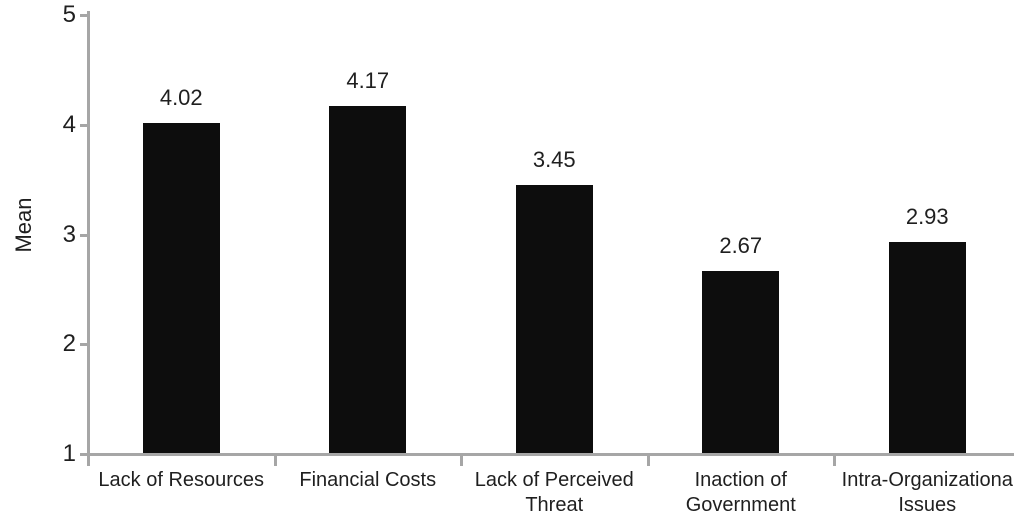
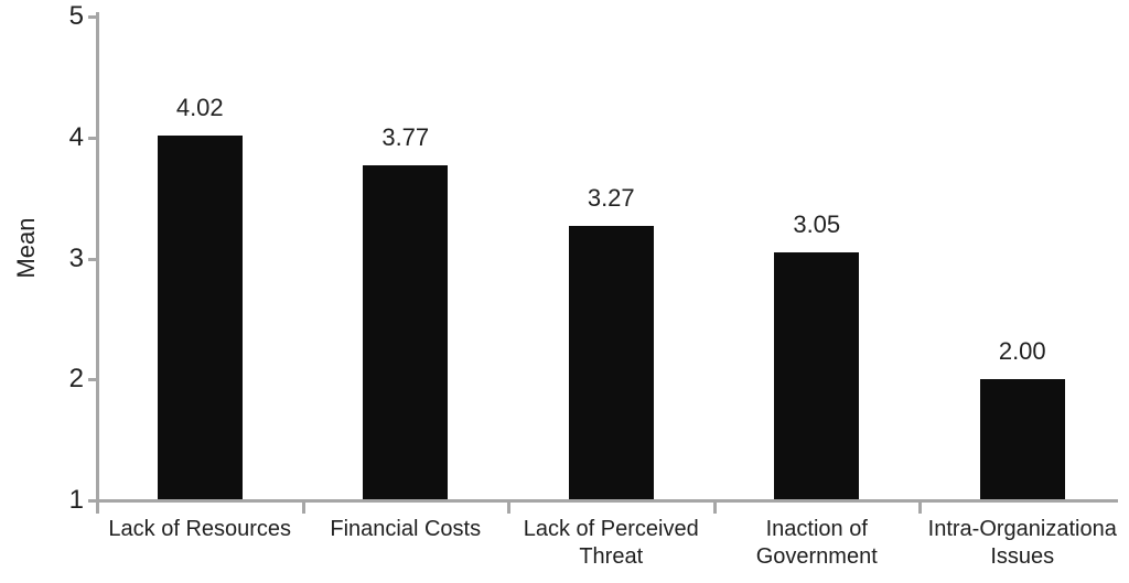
Financial Costs: 4.17 -> 3.77
Lack of Perceived Threat: 3.45 -> 3.27
Inaction of Government: 2.67 -> 3.05
Intra-Organizationa Issues: 2.93 -> 2.00
